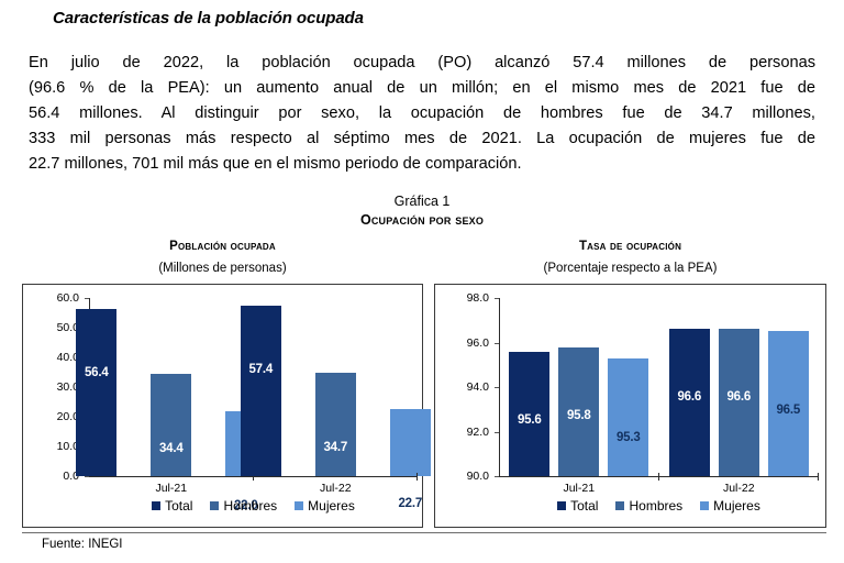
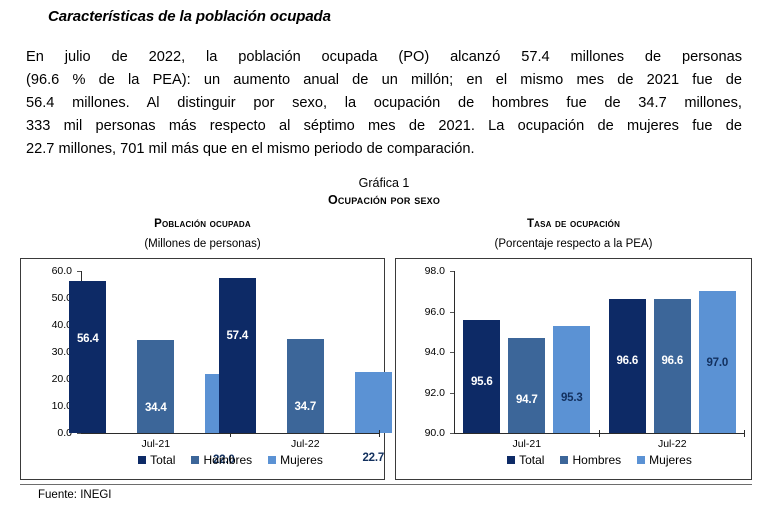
Tasa de ocupación/Hombres/Jul-21: 95.8 -> 94.7
Tasa de ocupación/Mujeres/Jul-22: 96.5 -> 97.0
